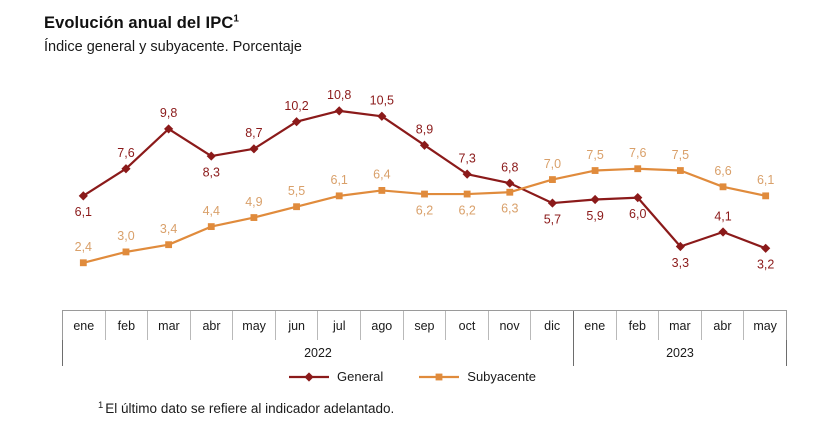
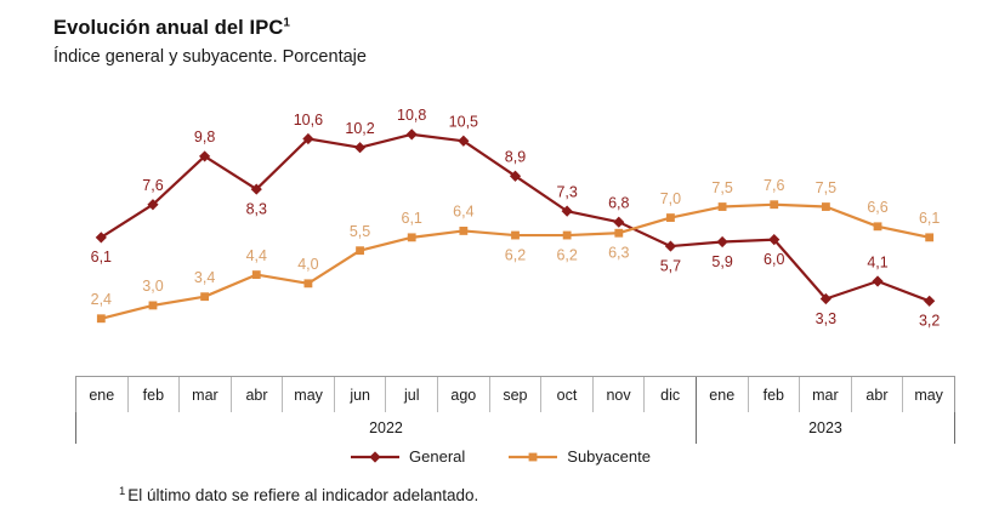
General/may 2022: 8,7 -> 10,6
Subyacente/may 2022: 4,9 -> 4,0
